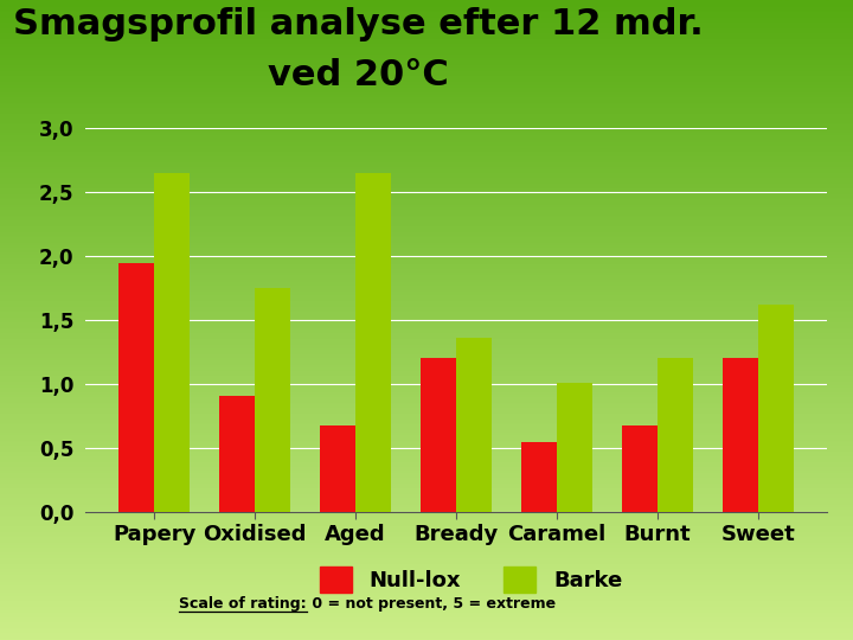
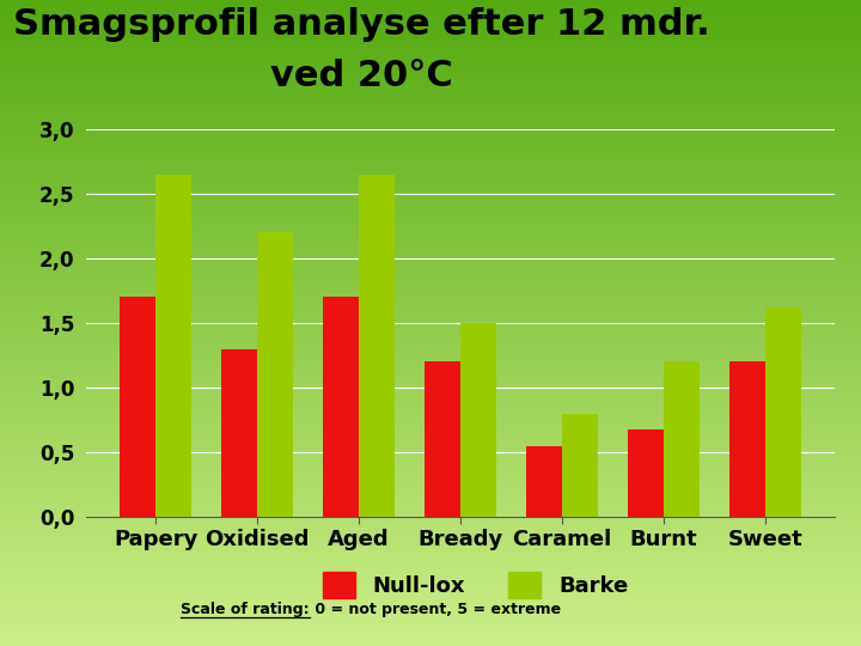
Null-lox/Papery: 1,94 -> 1,70
Null-lox/Oxidised: 0,91 -> 1,30
Barke/Oxidised: 1,75 -> 2,20
Null-lox/Aged: 0,68 -> 1,70
Barke/Bready: 1,36 -> 1,50
Barke/Caramel: 1,01 -> 0,80
